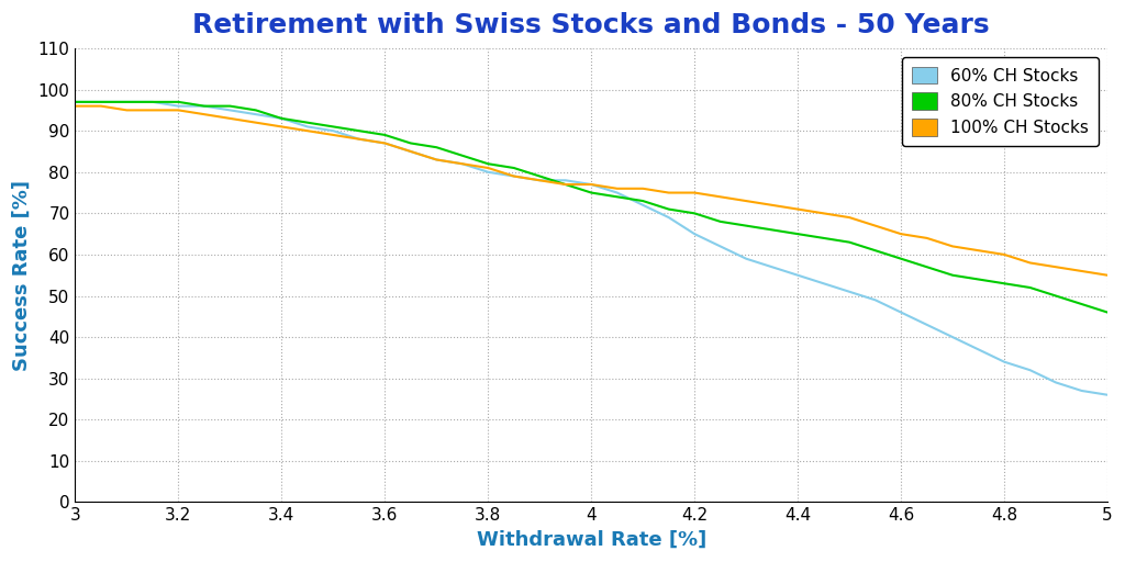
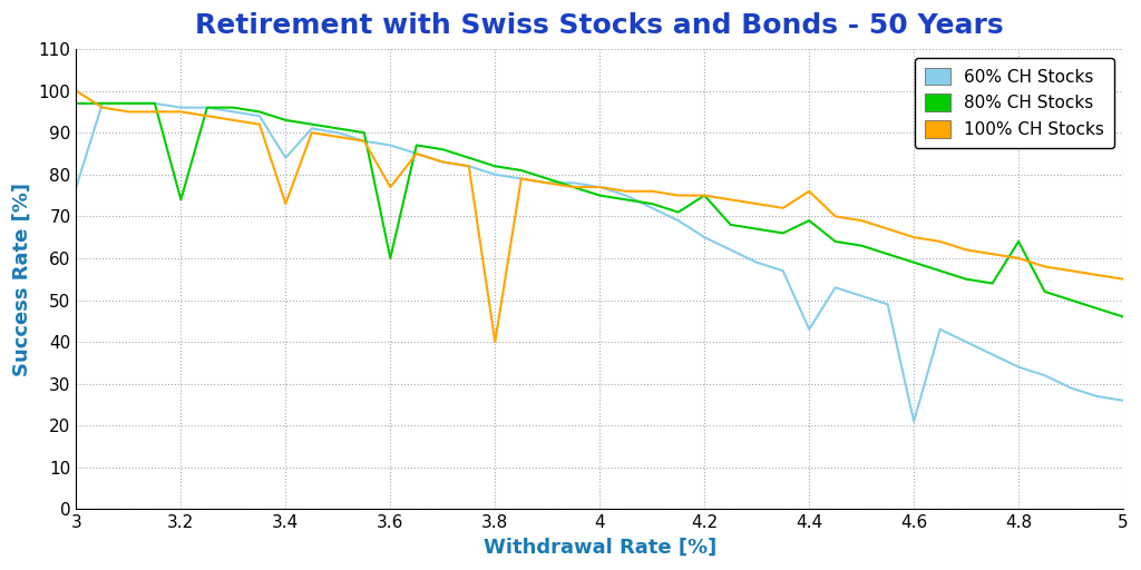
60% CH Stocks/3: 97 -> 77
100% CH Stocks/3: 96 -> 100
80% CH Stocks/3.2: 97 -> 74
60% CH Stocks/3.4: 93 -> 84
100% CH Stocks/3.4: 91 -> 73
80% CH Stocks/3.6: 89 -> 60
100% CH Stocks/3.6: 87 -> 77
100% CH Stocks/3.8: 81 -> 40
80% CH Stocks/4.2: 70 -> 75
60% CH Stocks/4.4: 55 -> 43
80% CH Stocks/4.4: 65 -> 69
100% CH Stocks/4.4: 71 -> 76
60% CH Stocks/4.6: 46 -> 21
80% CH Stocks/4.8: 53 -> 64
